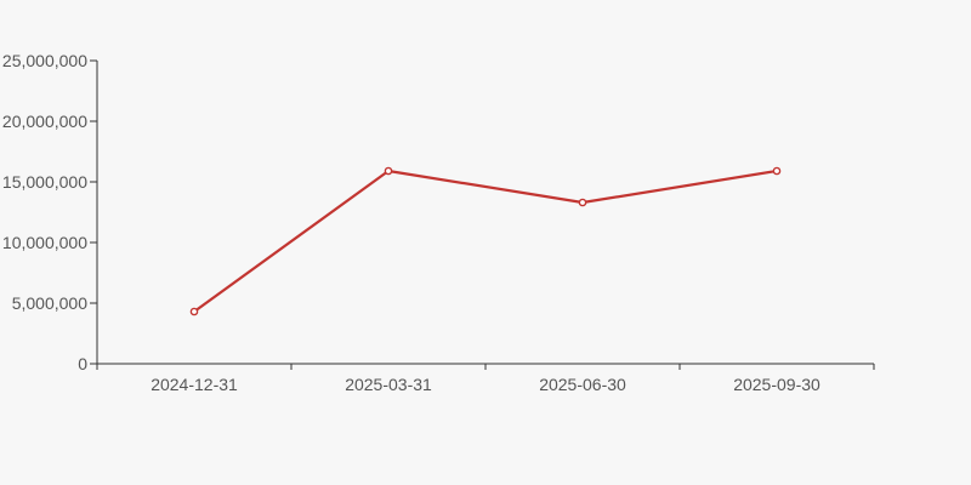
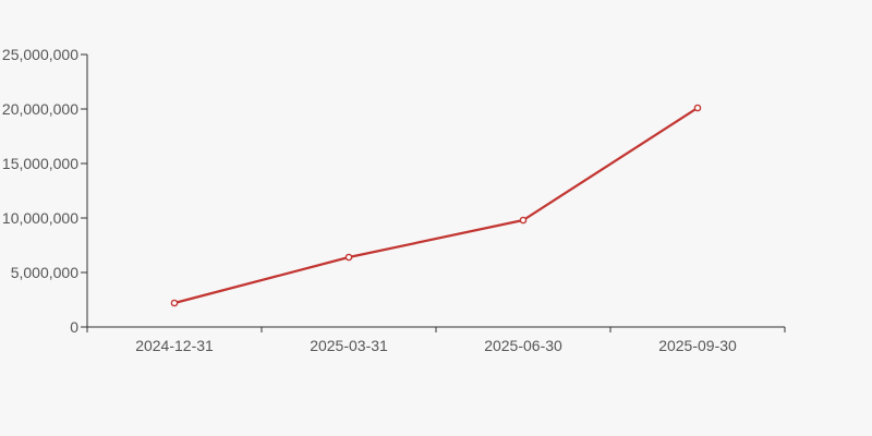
2024-12-31: 4300000 -> 2200000
2025-03-31: 15900000 -> 6400000
2025-06-30: 13300000 -> 9800000
2025-09-30: 15900000 -> 20100000
